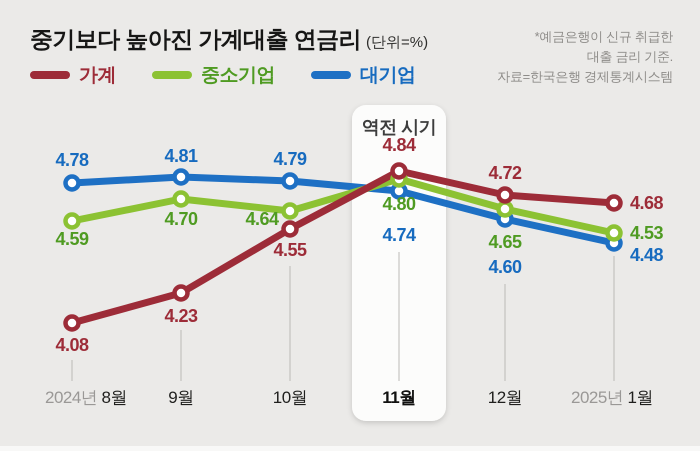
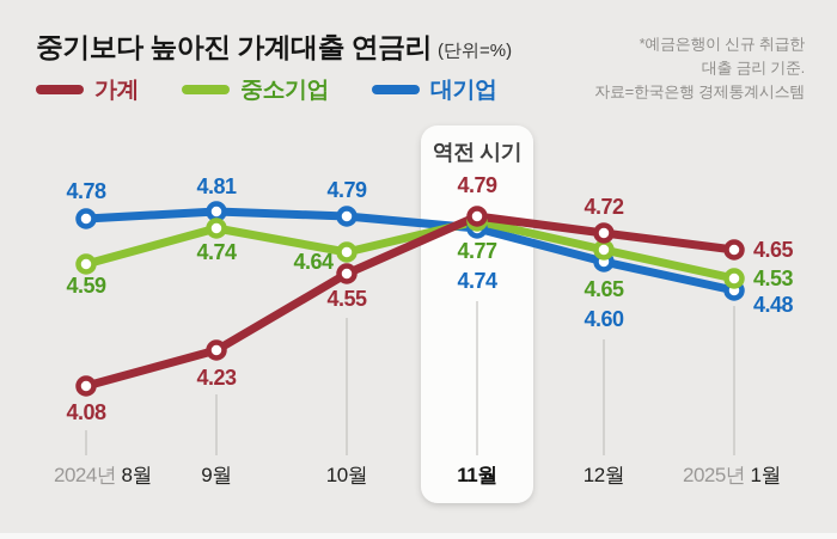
중소기업/9월: 4.70 -> 4.74
가계/11월: 4.84 -> 4.79
중소기업/11월: 4.80 -> 4.77
가계/2025년 1월: 4.68 -> 4.65
